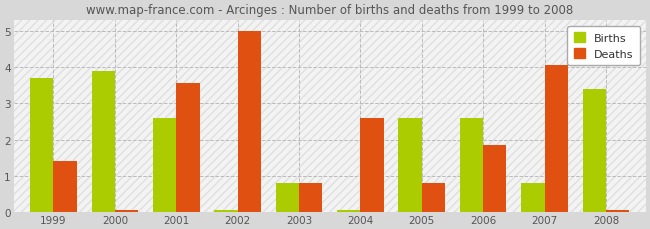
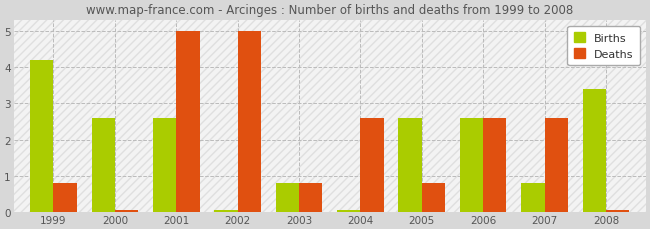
Births/1999: 3.70 -> 4.20
Deaths/1999: 1.40 -> 0.80
Births/2000: 3.90 -> 2.60
Deaths/2001: 3.55 -> 5.00
Deaths/2006: 1.85 -> 2.60
Deaths/2007: 4.05 -> 2.60
